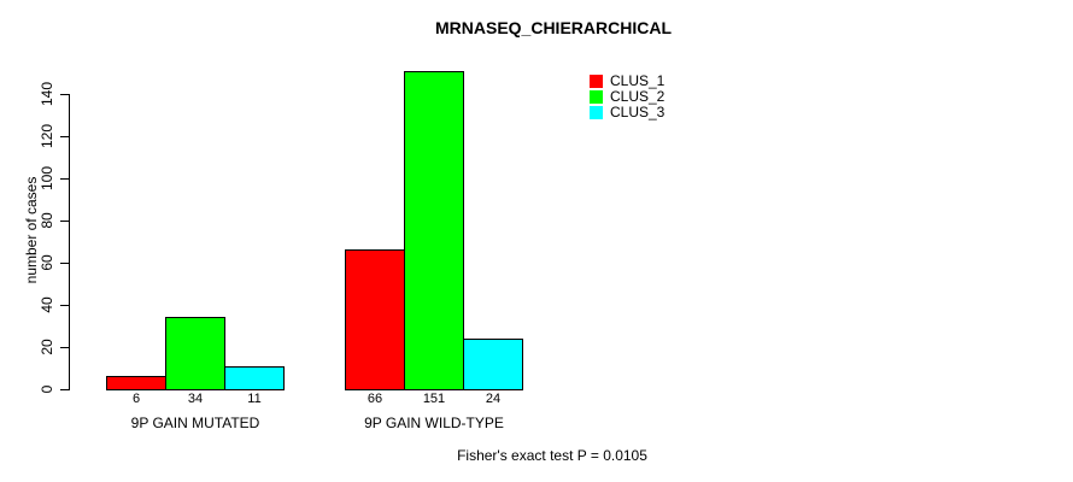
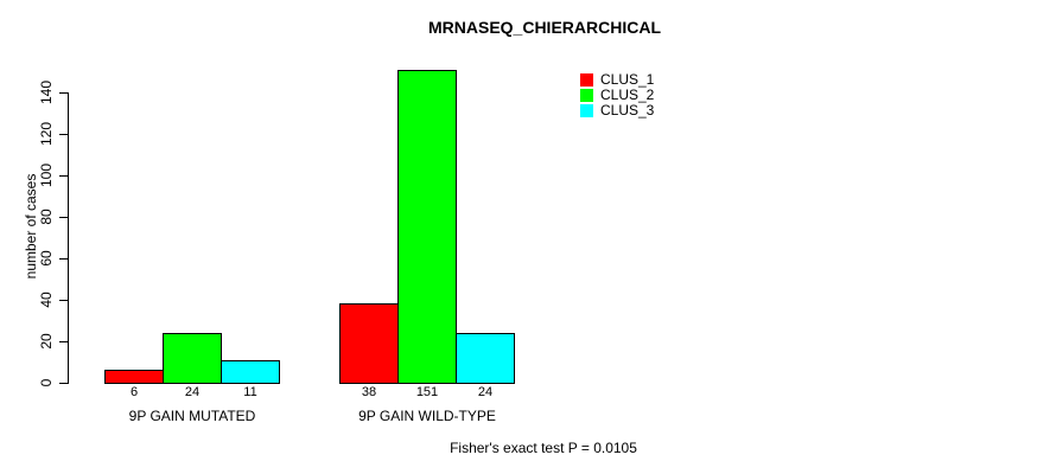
CLUS_2/9P GAIN MUTATED: 34 -> 24
CLUS_1/9P GAIN WILD-TYPE: 66 -> 38
